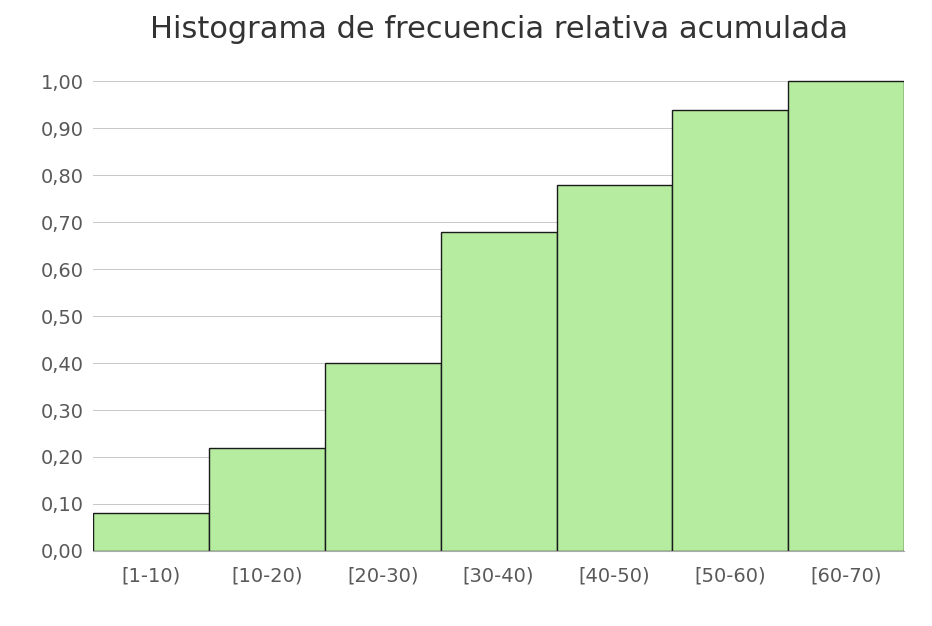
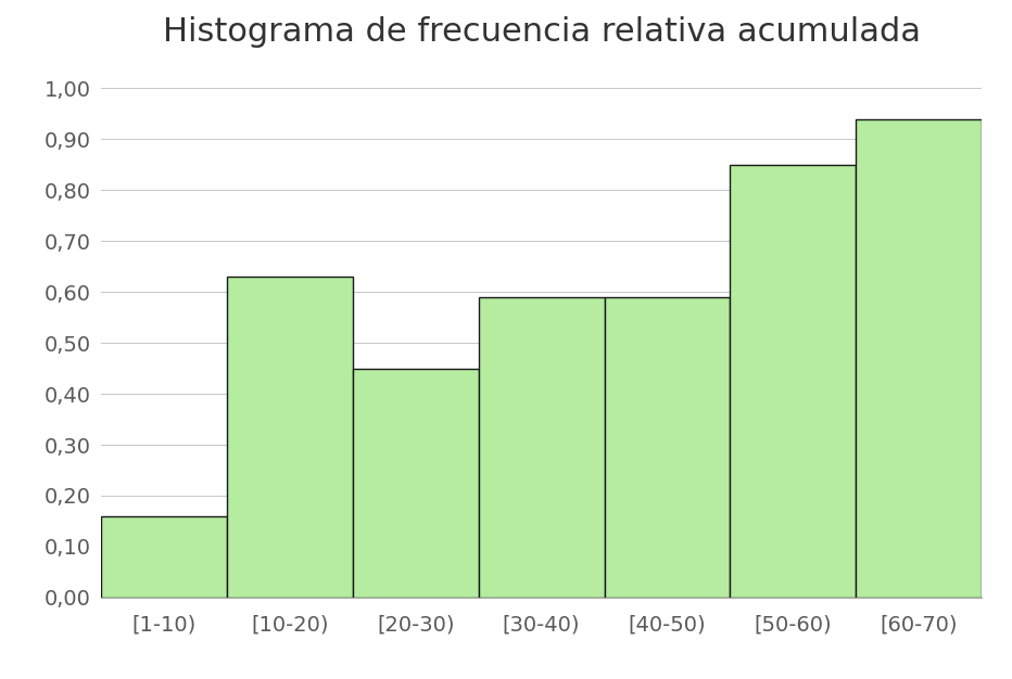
[1-10): 0,08 -> 0,16
[10-20): 0,22 -> 0,63
[20-30): 0,40 -> 0,45
[30-40): 0,68 -> 0,59
[40-50): 0,78 -> 0,59
[50-60): 0,94 -> 0,85
[60-70): 1,00 -> 0,94
